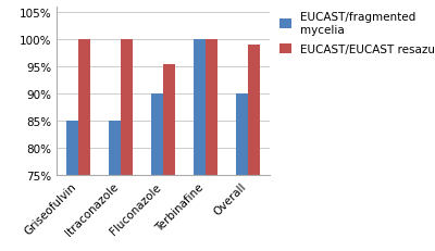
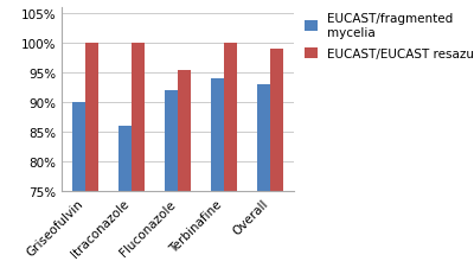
EUCAST/fragmented mycelia/Griseofulvin: 85% -> 90%
EUCAST/fragmented mycelia/Itraconazole: 85% -> 86%
EUCAST/fragmented mycelia/Fluconazole: 90% -> 92%
EUCAST/fragmented mycelia/Terbinafine: 100% -> 94%
EUCAST/fragmented mycelia/Overall: 90% -> 93%
